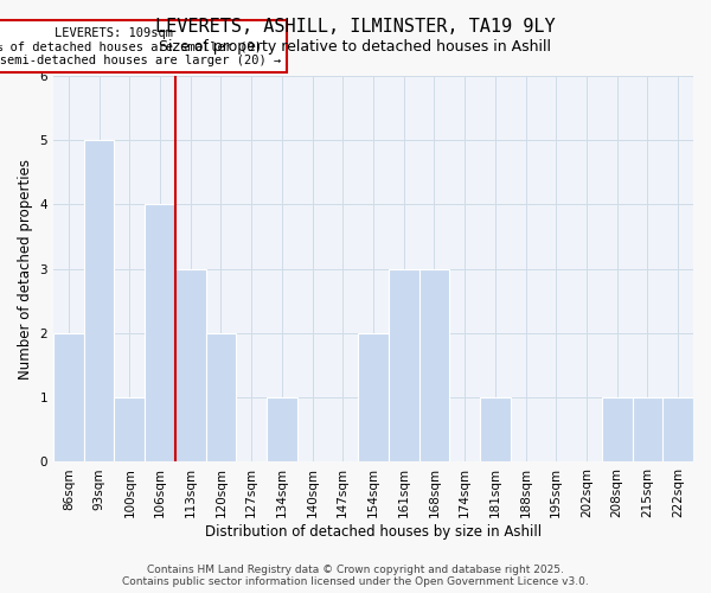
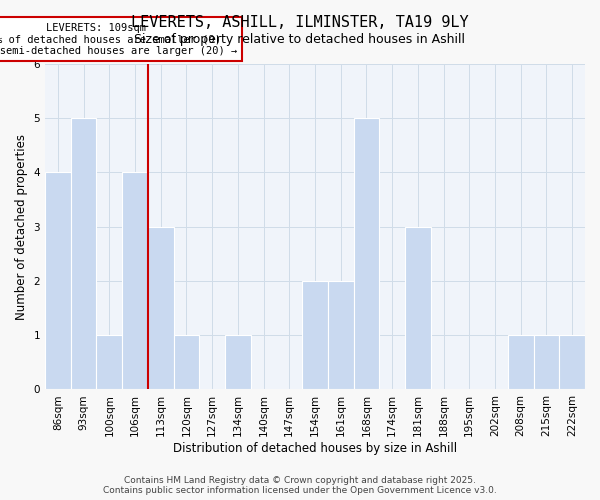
86sqm: 2 -> 4
120sqm: 2 -> 1
161sqm: 3 -> 2
168sqm: 3 -> 5
181sqm: 1 -> 3
